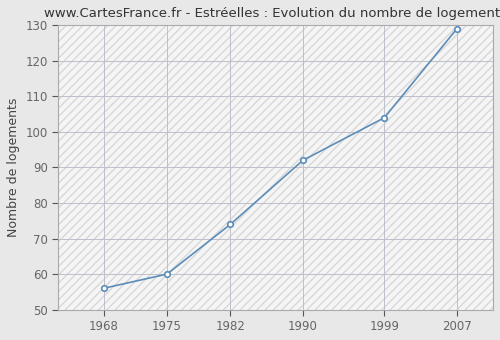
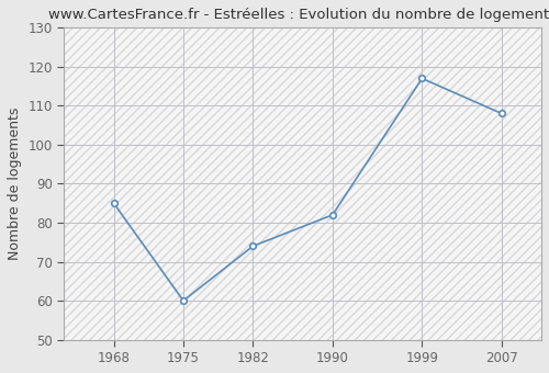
1968: 56 -> 85
1990: 92 -> 82
1999: 104 -> 117
2007: 129 -> 108
